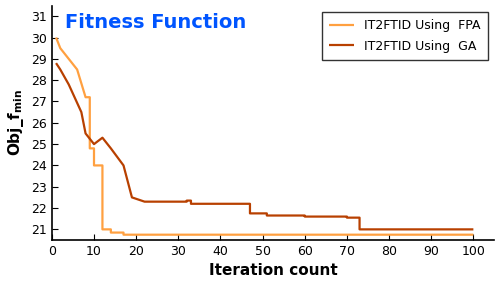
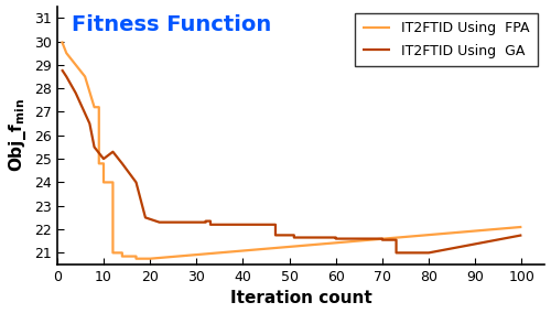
IT2FTID Using FPA/100: 20.75 -> 22.10
IT2FTID Using GA/100: 21.00 -> 21.75
